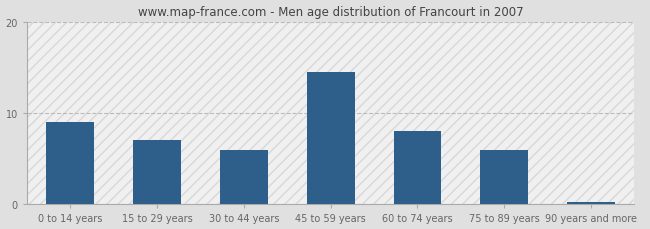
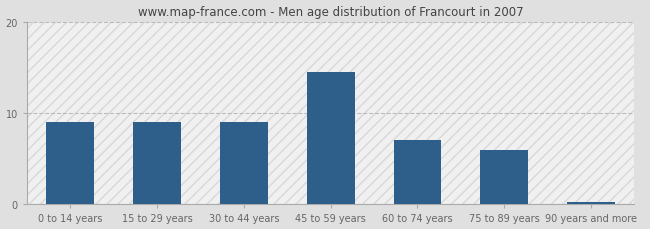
15 to 29 years: 7.0 -> 9.0
30 to 44 years: 6.0 -> 9.0
60 to 74 years: 8.0 -> 7.0
